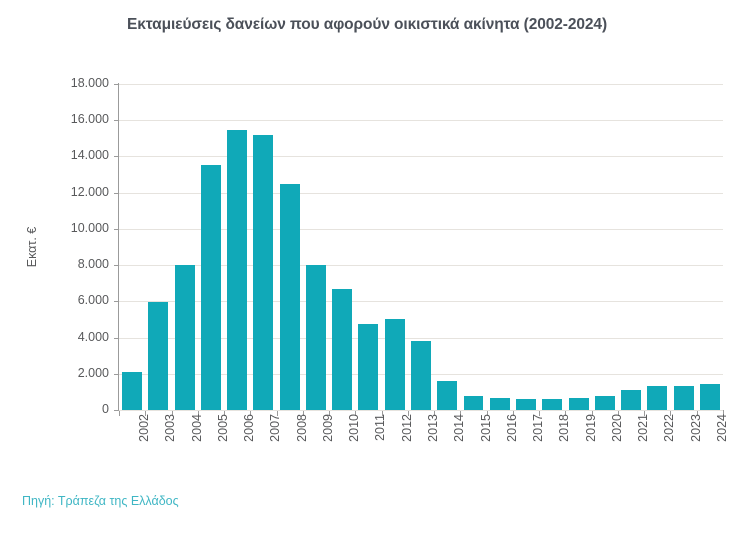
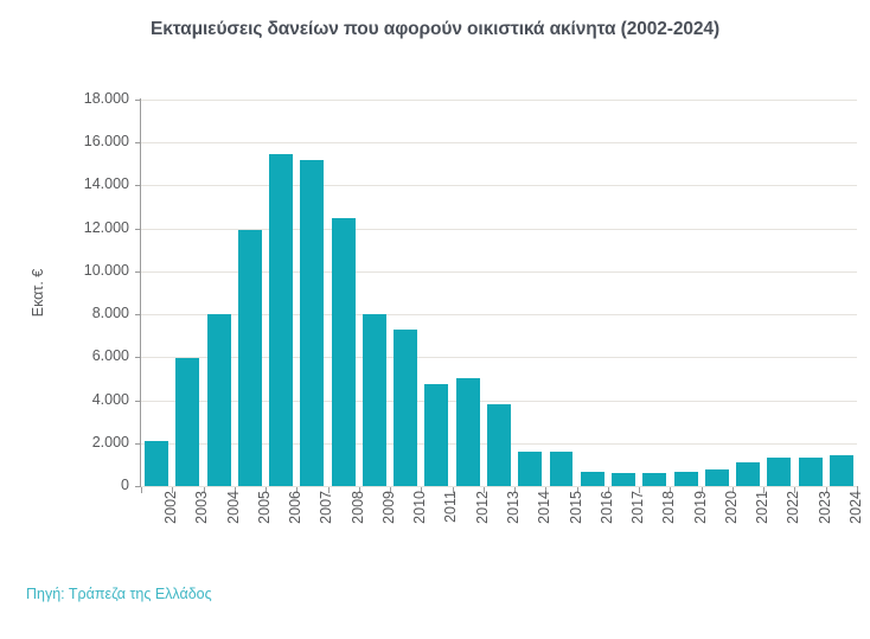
2005: 13600 -> 11900
2010: 6700 -> 7300
2015: 800 -> 1600
